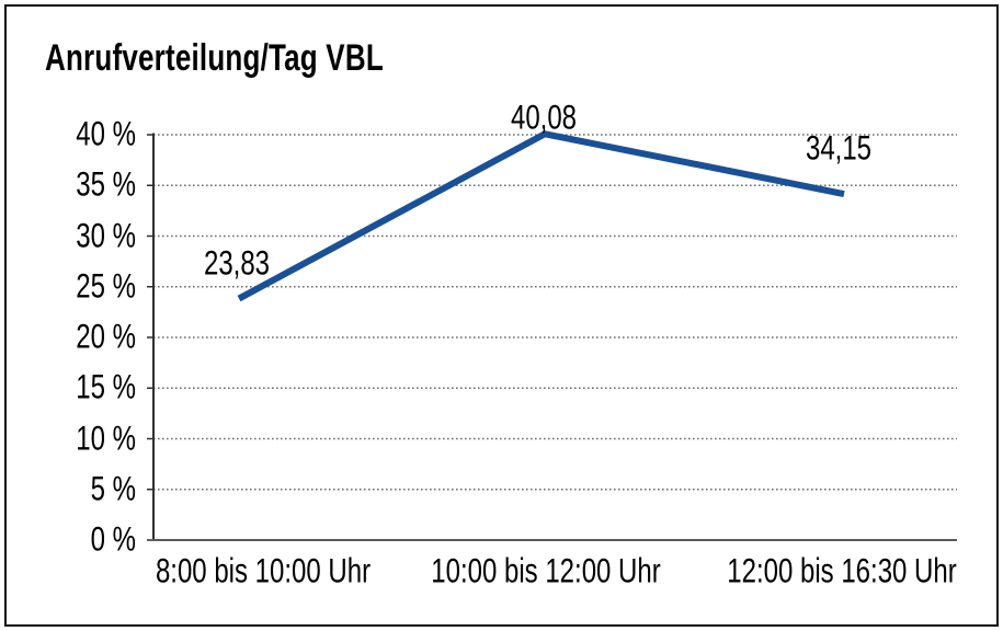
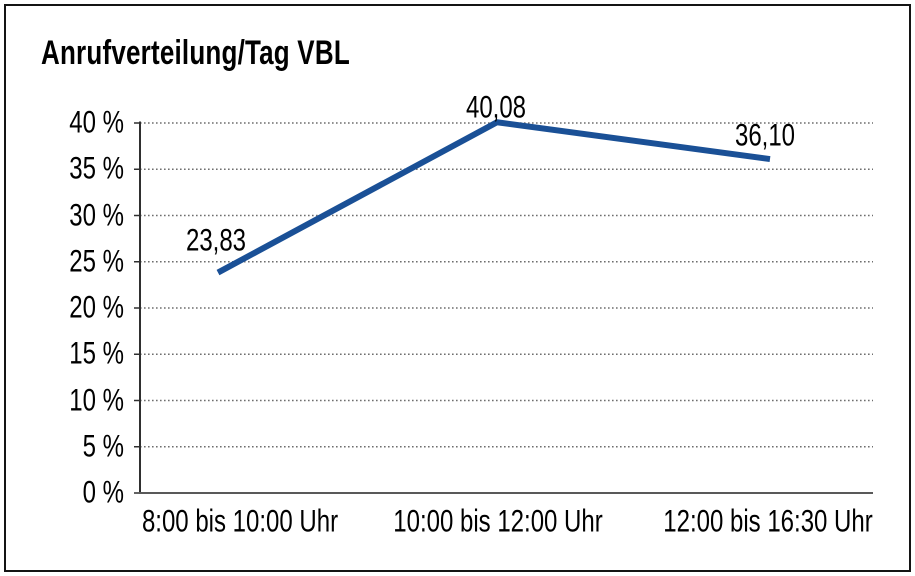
12:00 bis 16:30 Uhr: 34,15 -> 36,10
